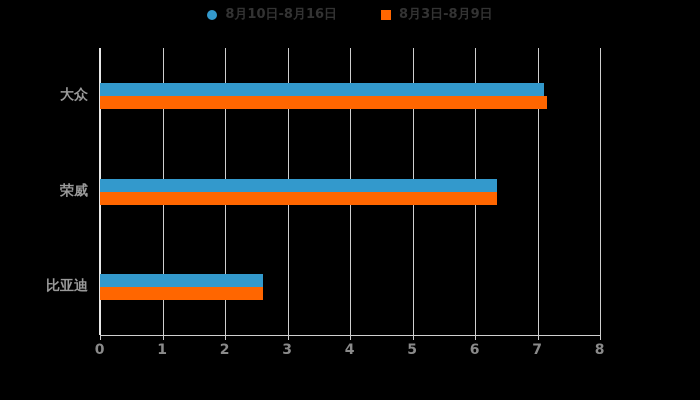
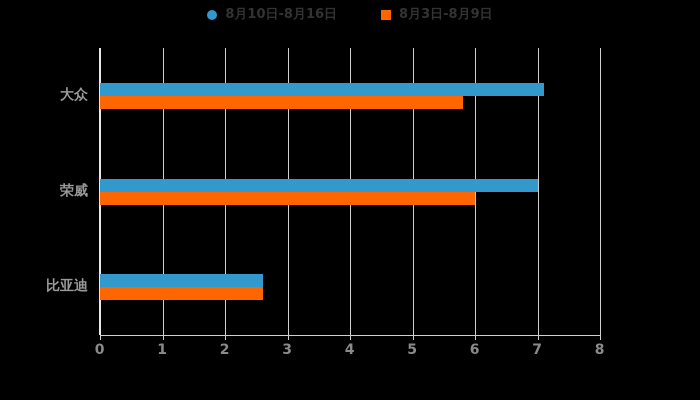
8月3日-8月9日/大众: 7.2 -> 5.8
8月10日-8月16日/荣威: 6.3 -> 7.0
8月3日-8月9日/荣威: 6.3 -> 6.0
